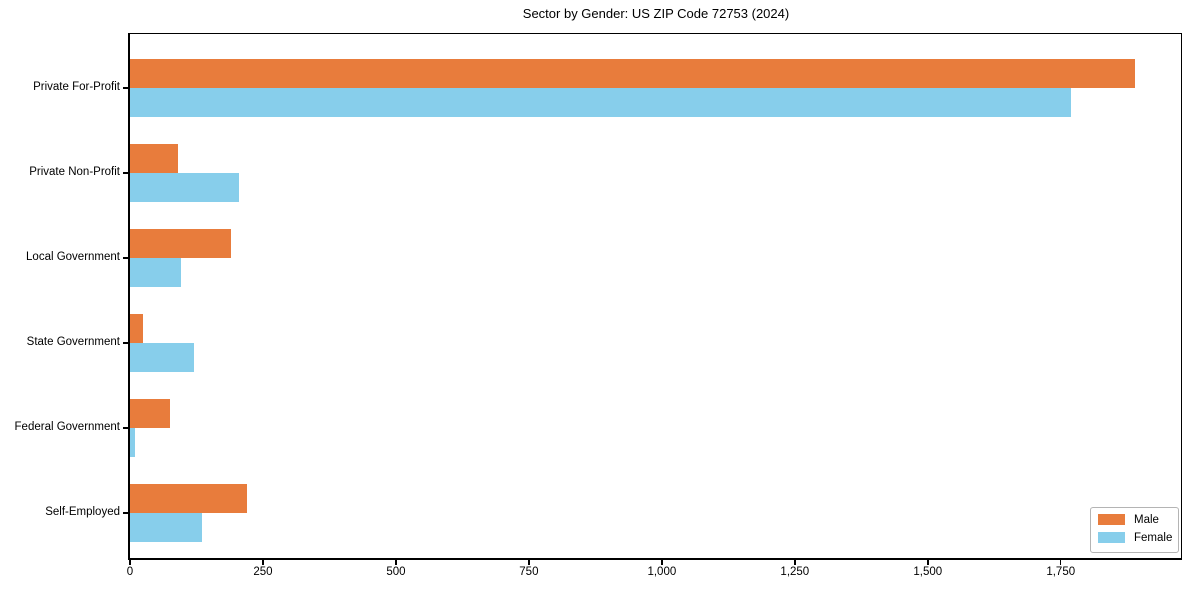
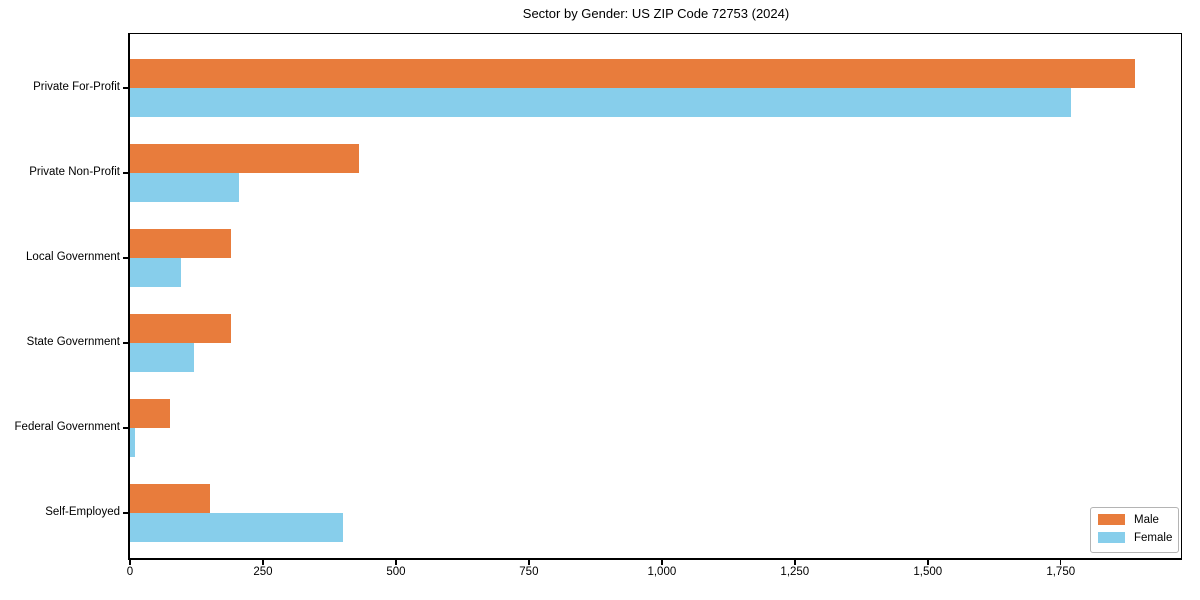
Male/Private Non-Profit: 90 -> 430
Male/State Government: 20 -> 190
Male/Self-Employed: 220 -> 150
Female/Self-Employed: 140 -> 400
